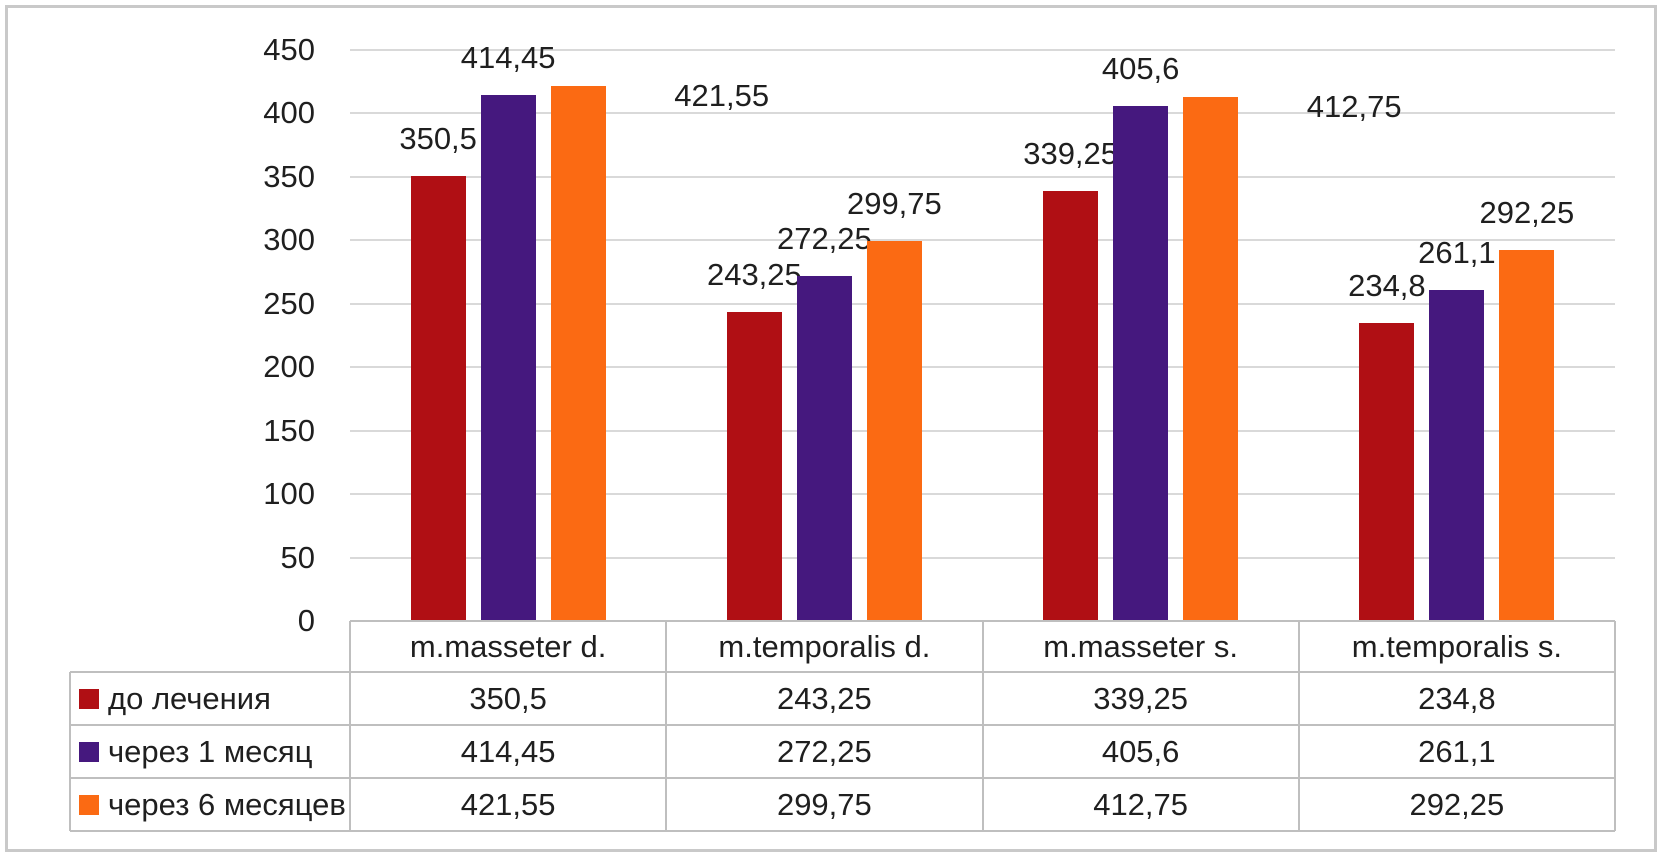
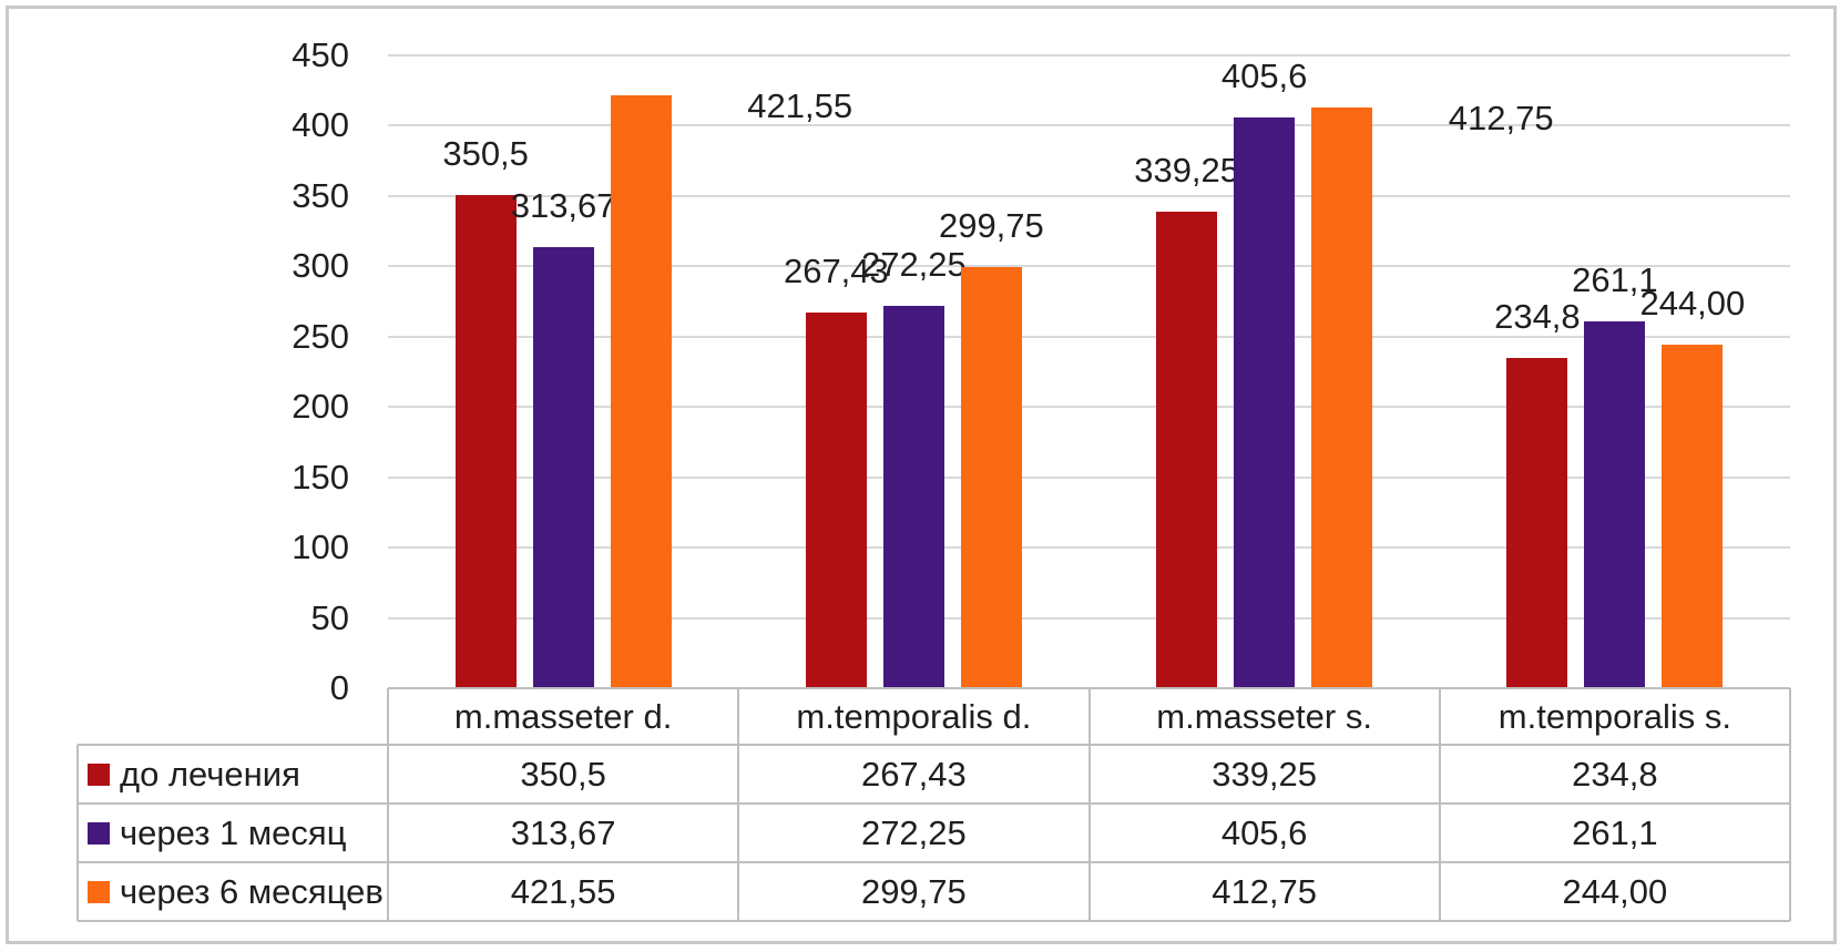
через 1 месяц/m.masseter d.: 414,45 -> 313,67
до лечения/m.temporalis d.: 243,25 -> 267,43
через 6 месяцев/m.temporalis s.: 292,25 -> 244,00
